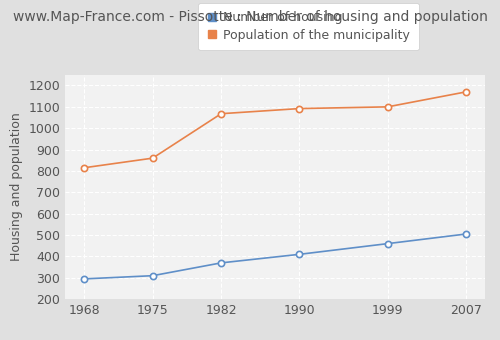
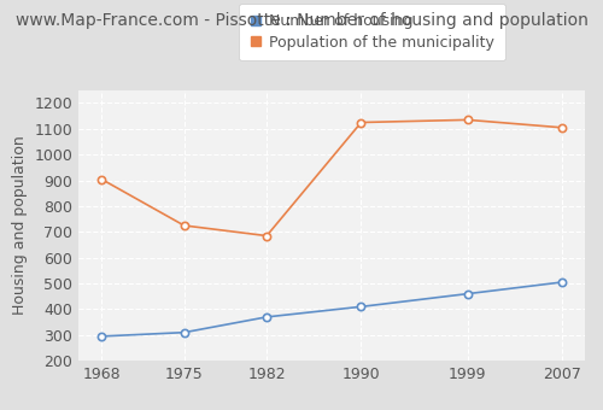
Population of the municipality/1968: 815 -> 905
Population of the municipality/1975: 860 -> 725
Population of the municipality/1982: 1068 -> 685
Population of the municipality/1990: 1092 -> 1125
Population of the municipality/1999: 1100 -> 1135
Population of the municipality/2007: 1170 -> 1105
